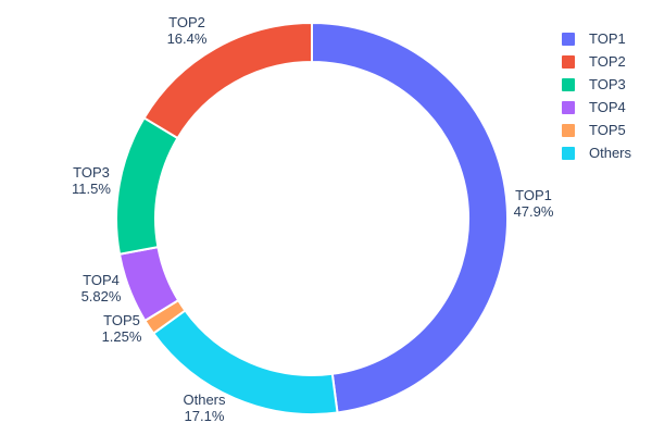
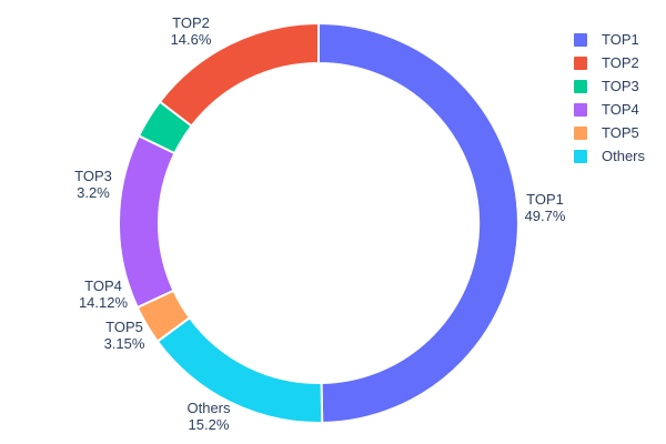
TOP1: 47.9% -> 49.7%
TOP2: 16.4% -> 14.6%
TOP3: 11.5% -> 3.2%
TOP4: 5.82% -> 14.12%
TOP5: 1.25% -> 3.15%
Others: 17.1% -> 15.2%
